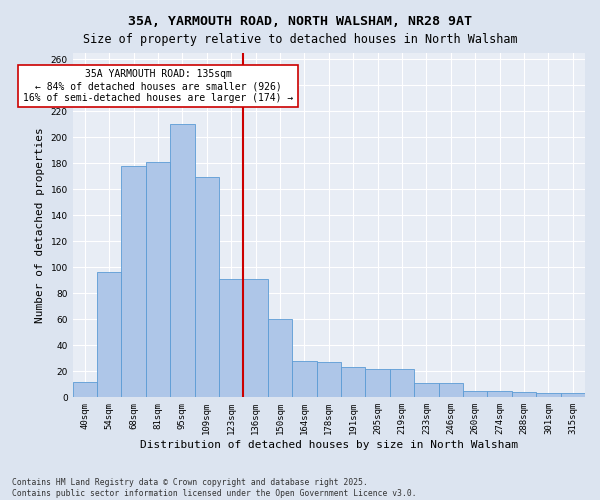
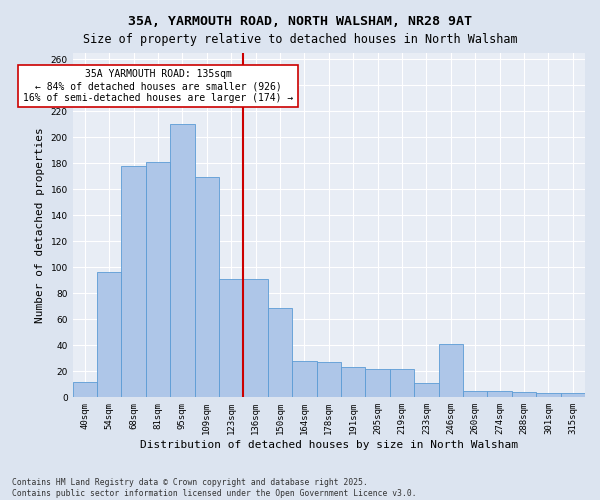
150sqm: 60 -> 69
246sqm: 11 -> 41
